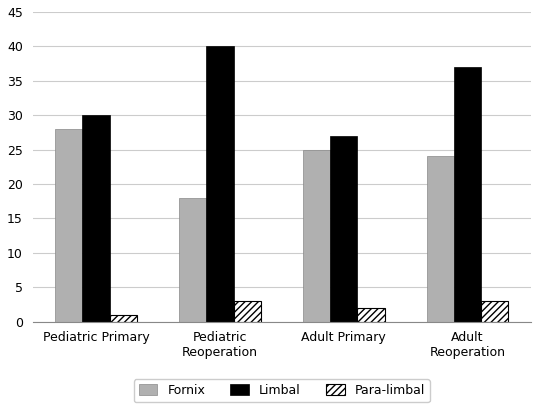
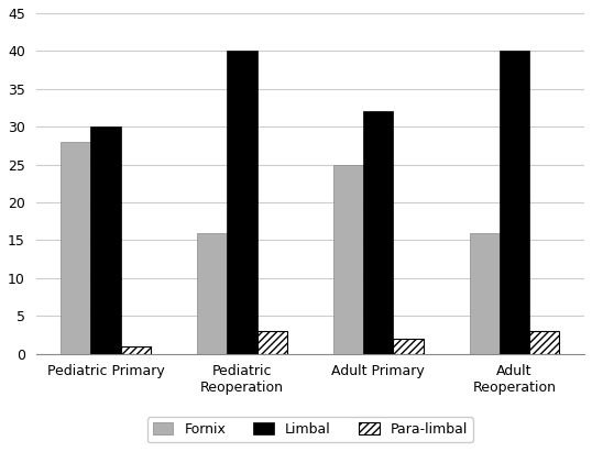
Fornix/Pediatric Reoperation: 18 -> 16
Limbal/Adult Primary: 27 -> 32
Fornix/Adult Reoperation: 24 -> 16
Limbal/Adult Reoperation: 37 -> 40
